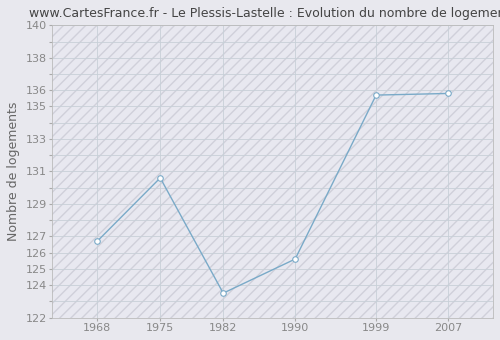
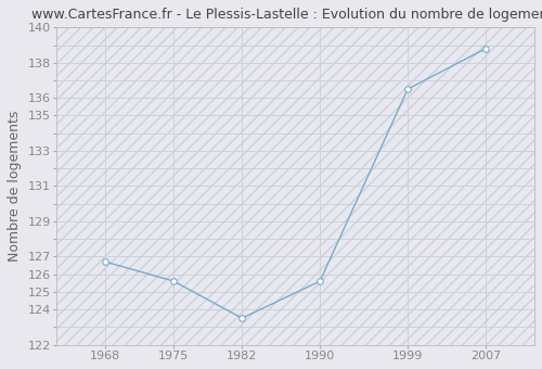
1975: 130.6 -> 125.6
1999: 135.7 -> 136.5
2007: 135.8 -> 138.8
